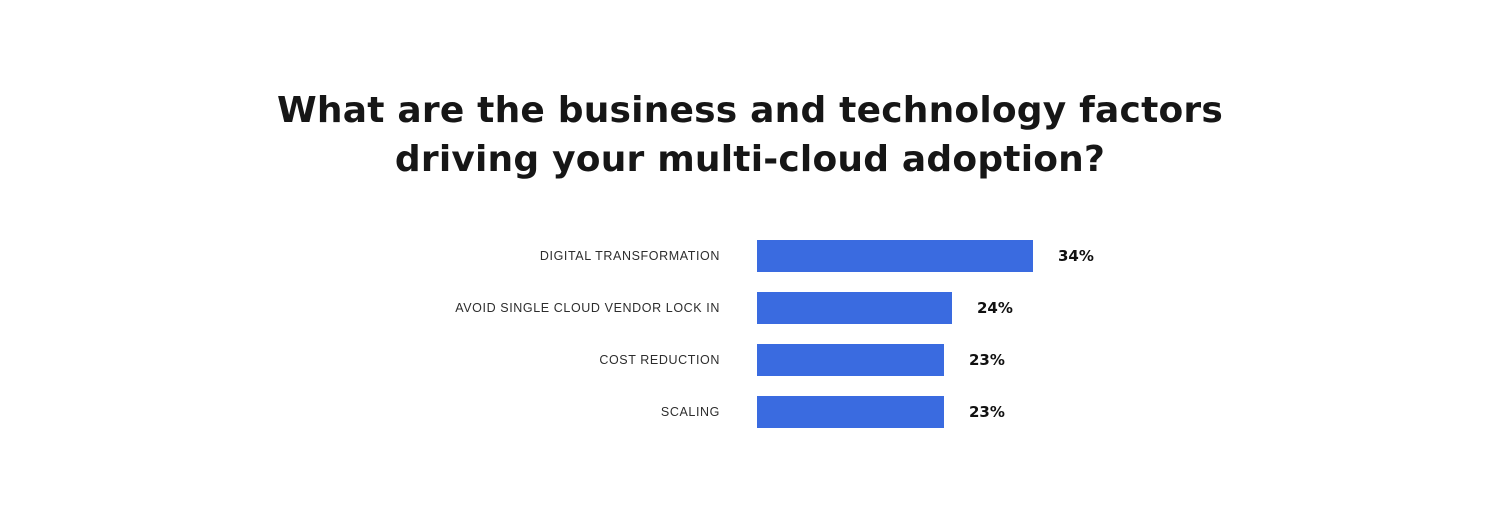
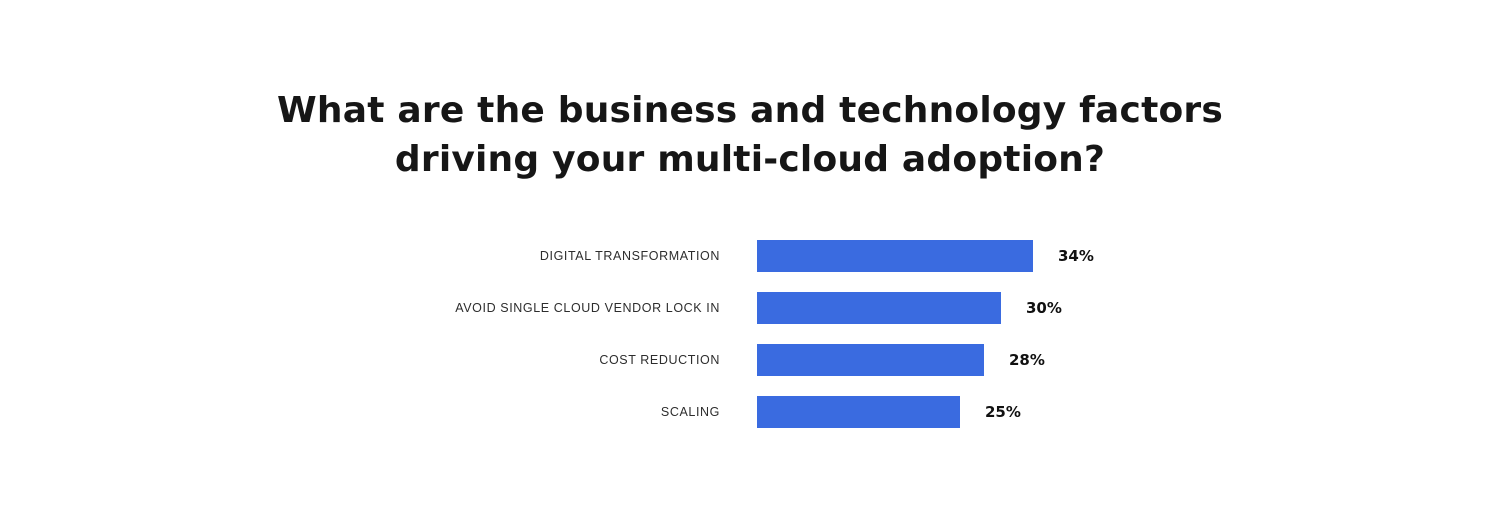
AVOID SINGLE CLOUD VENDOR LOCK IN: 24% -> 30%
COST REDUCTION: 23% -> 28%
SCALING: 23% -> 25%
